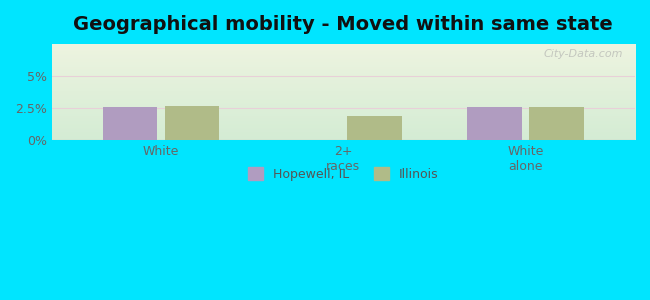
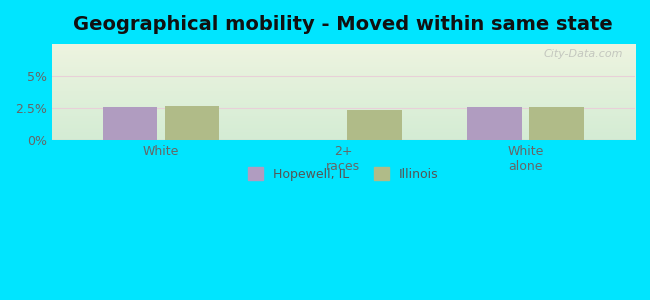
Illinois/2+ races: 1.9% -> 2.4%
